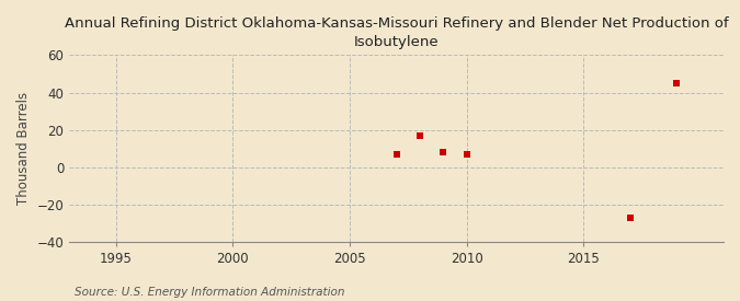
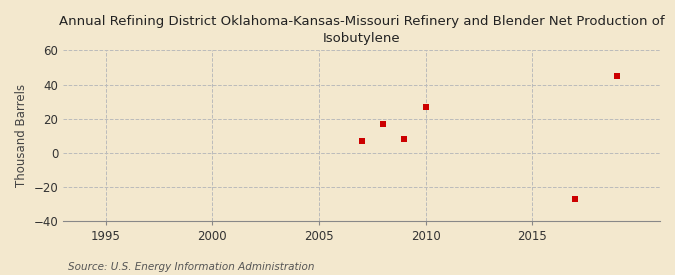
2010: 7 -> 27
